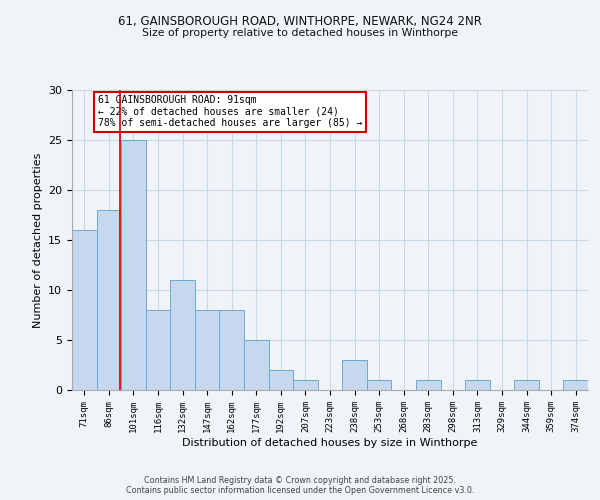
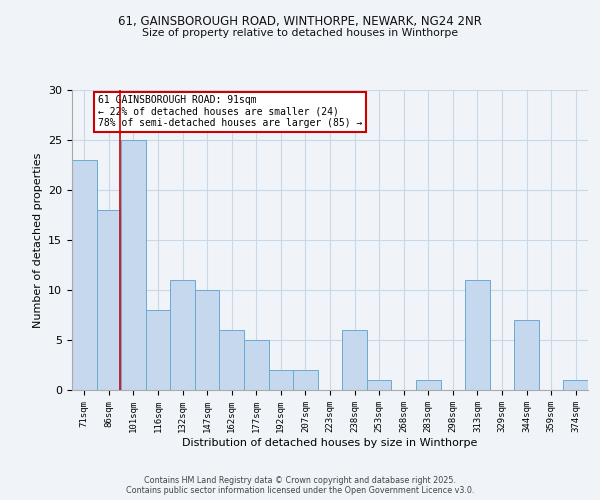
71sqm: 16 -> 23
147sqm: 8 -> 10
162sqm: 8 -> 6
207sqm: 1 -> 2
238sqm: 3 -> 6
313sqm: 1 -> 11
344sqm: 1 -> 7
